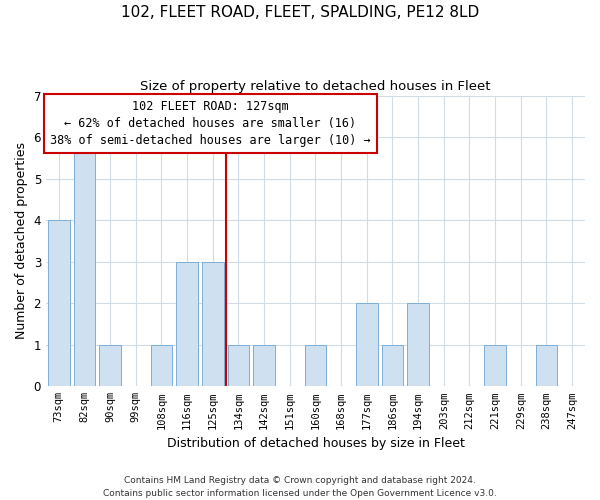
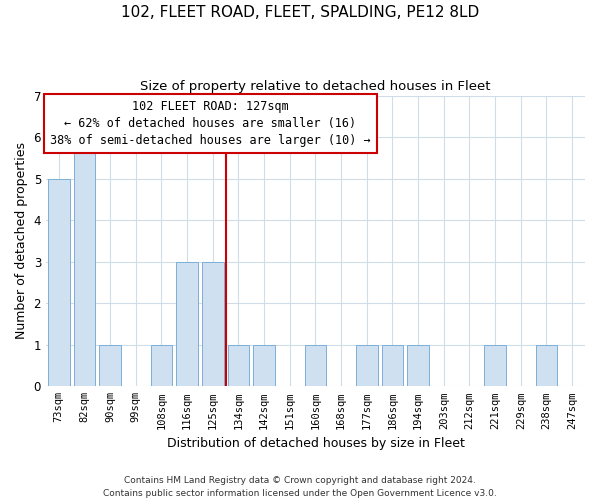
73sqm: 4 -> 5
177sqm: 2 -> 1
194sqm: 2 -> 1
